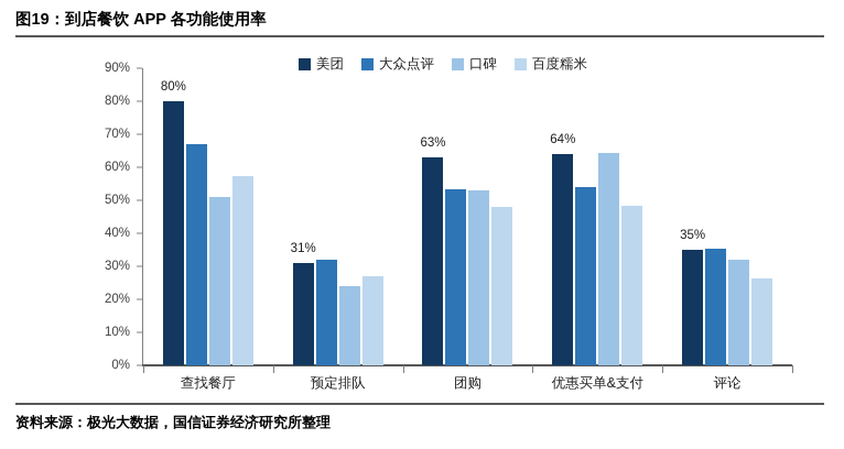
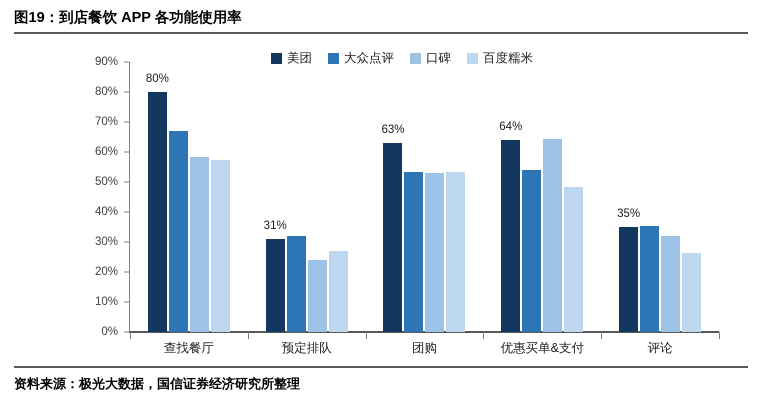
口碑/查找餐厅: 51% -> 58%
百度糯米/团购: 48% -> 54%
